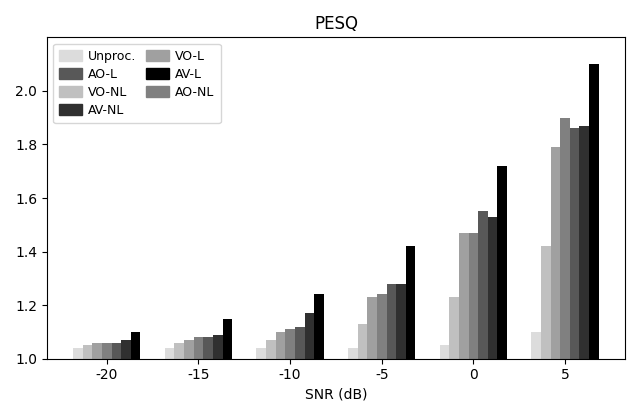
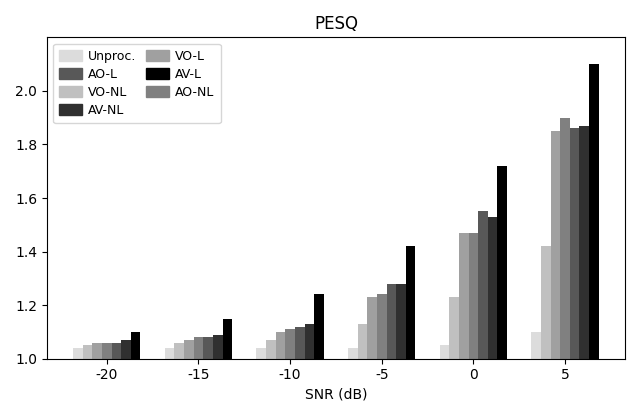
AV-NL/-10: 1.17 -> 1.13
VO-L/5: 1.79 -> 1.85
